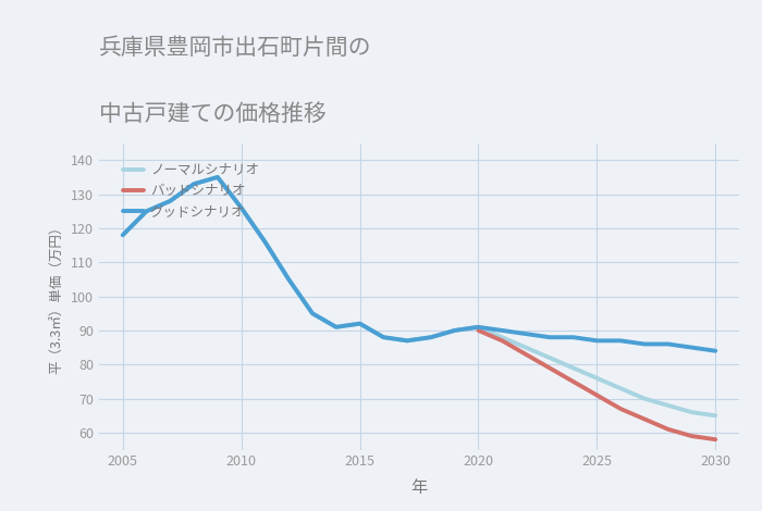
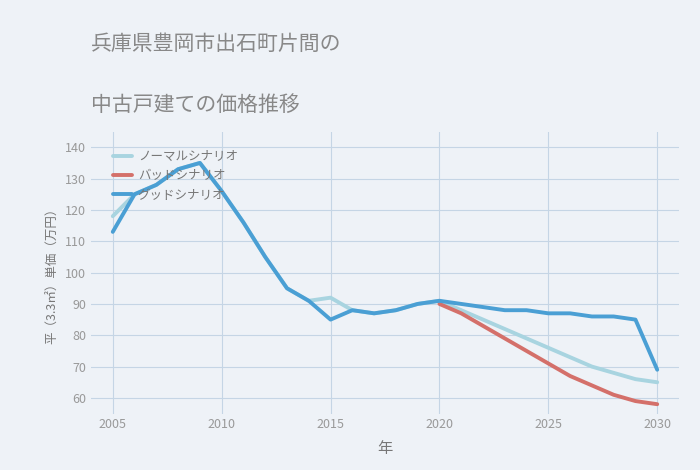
グッドシナリオ/2005: 118 -> 113
グッドシナリオ/2015: 92 -> 85
グッドシナリオ/2030: 84 -> 69
